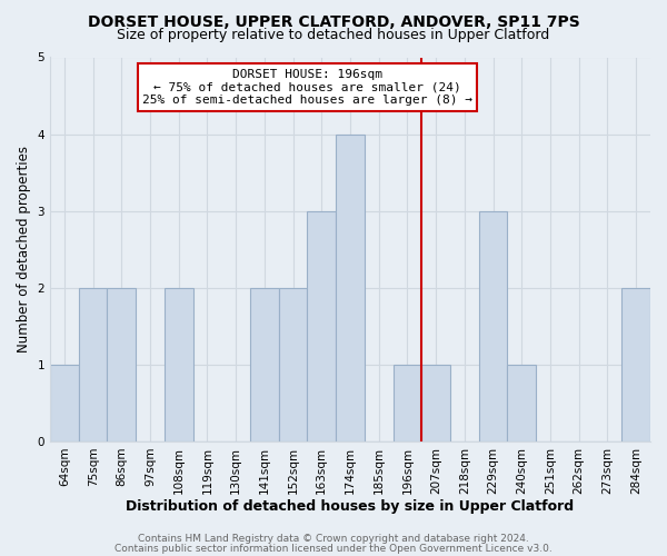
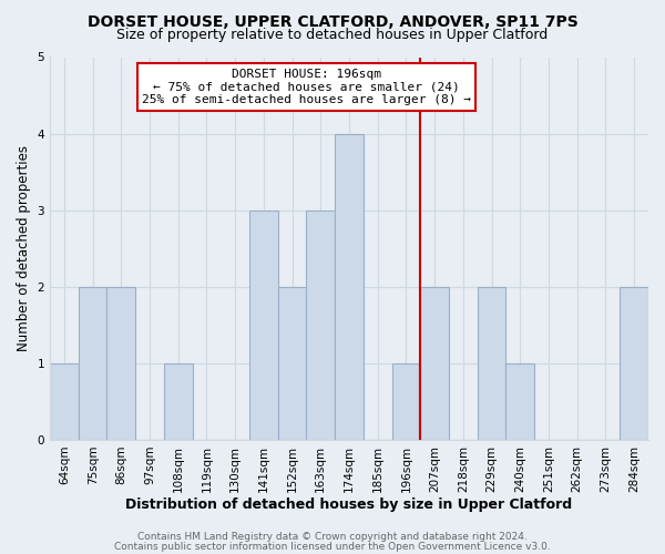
108sqm: 2 -> 1
141sqm: 2 -> 3
207sqm: 1 -> 2
229sqm: 3 -> 2
